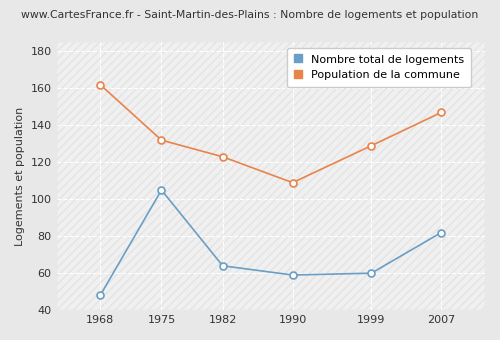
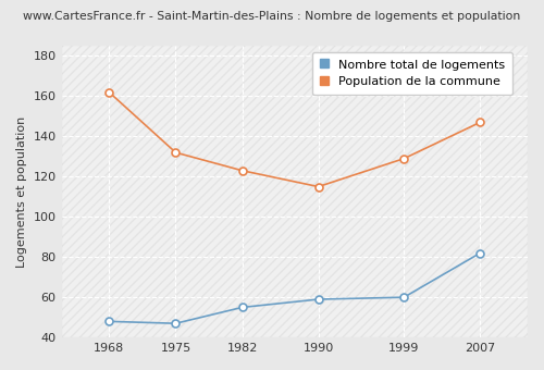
Nombre total de logements/1975: 105 -> 47
Nombre total de logements/1982: 64 -> 55
Population de la commune/1990: 109 -> 115
